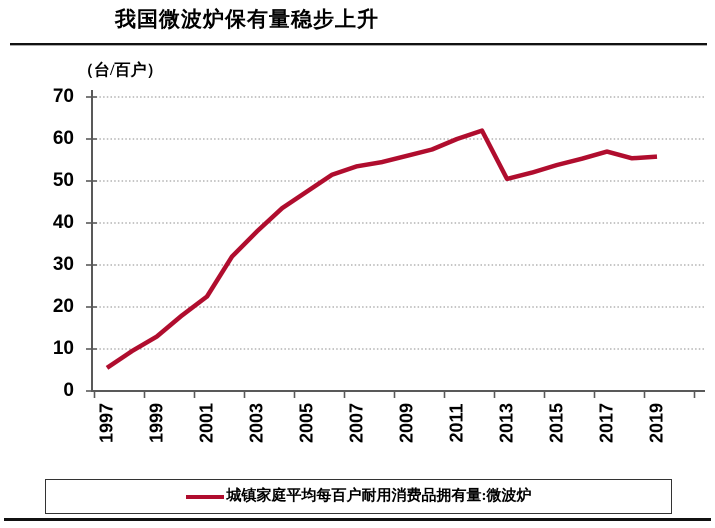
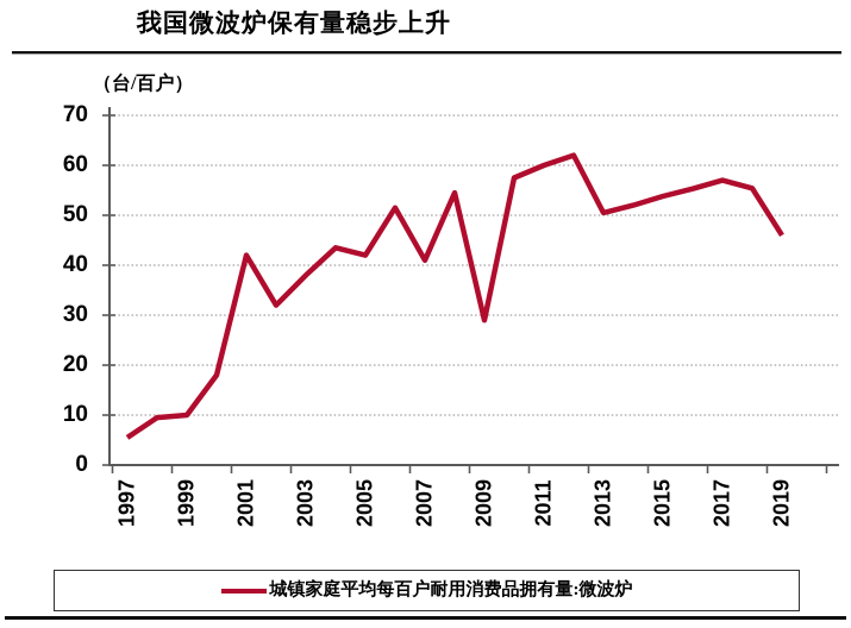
1999: 13 -> 10
2001: 22 -> 42
2005: 48 -> 42
2007: 54 -> 41
2009: 56 -> 29
2019: 56 -> 46
